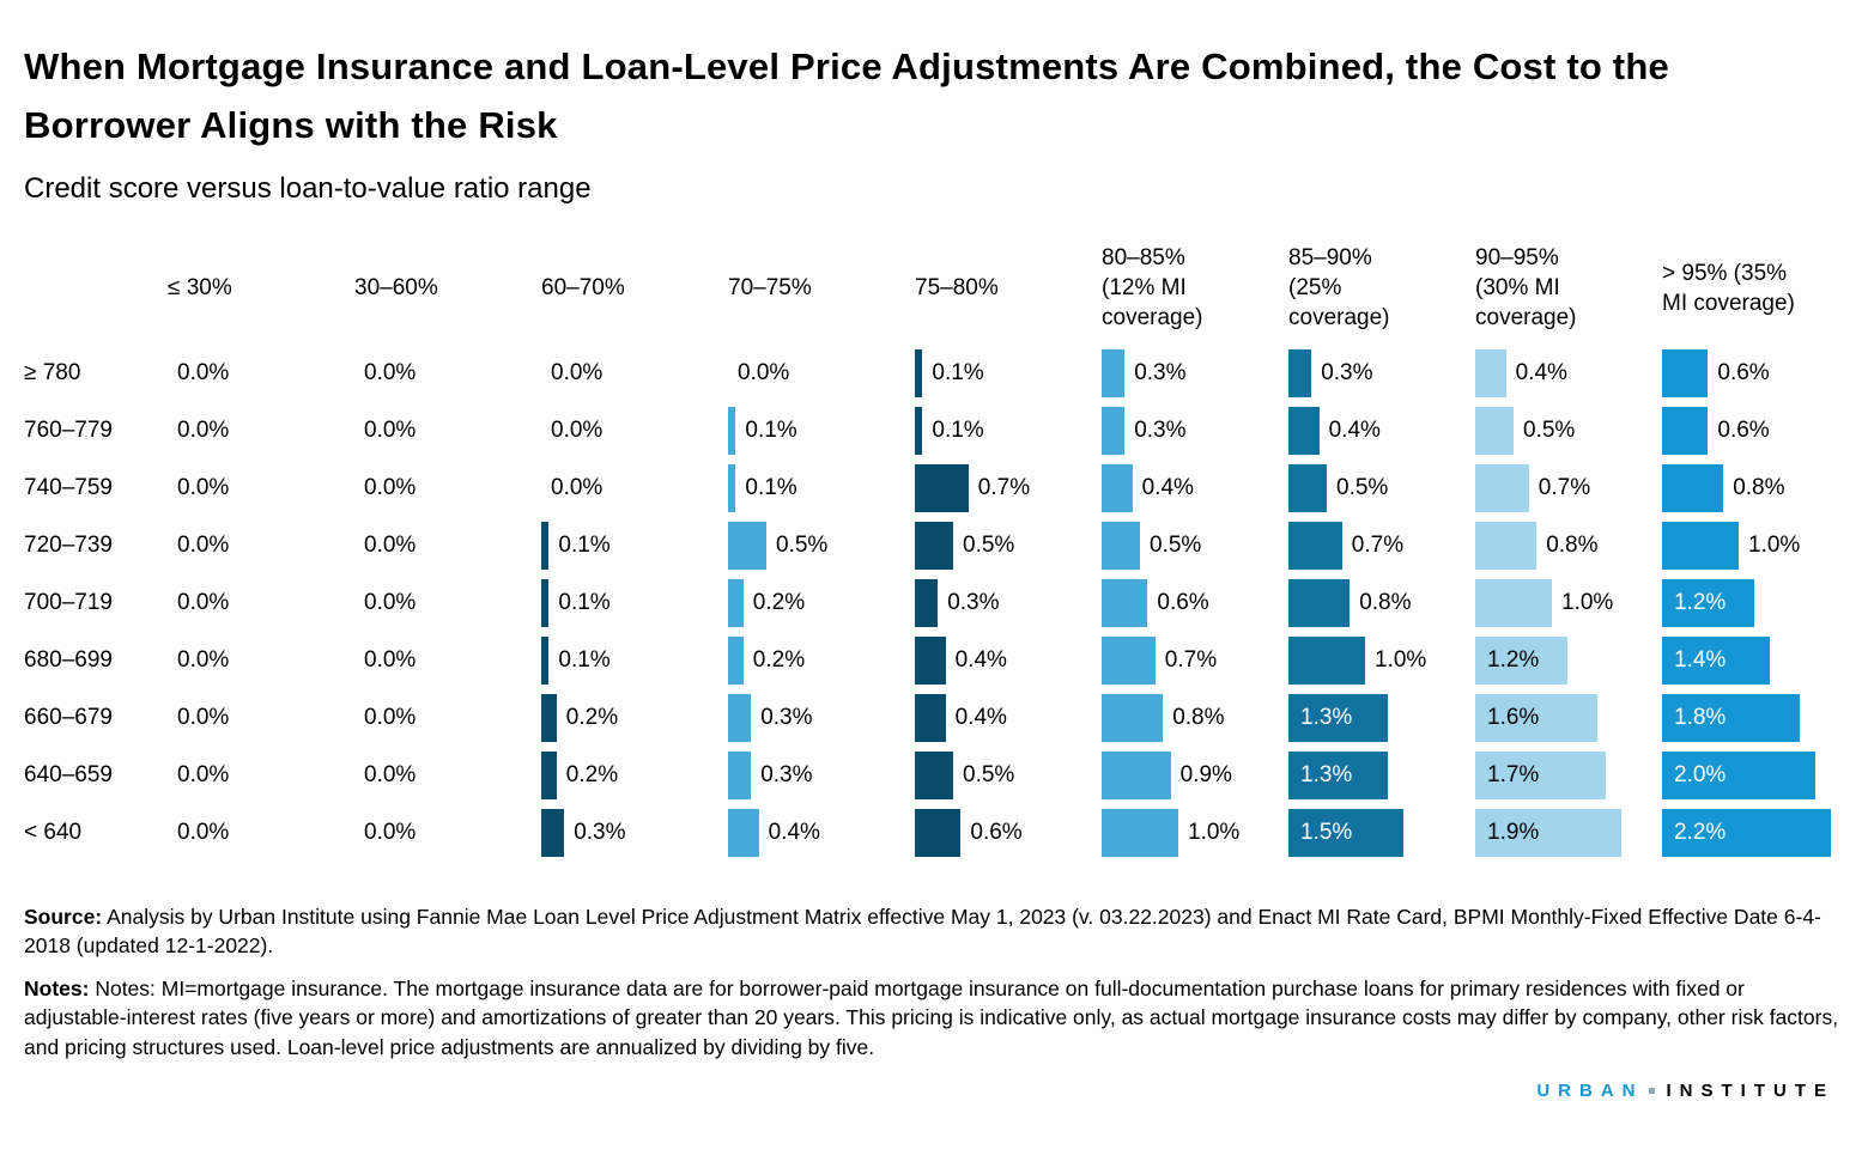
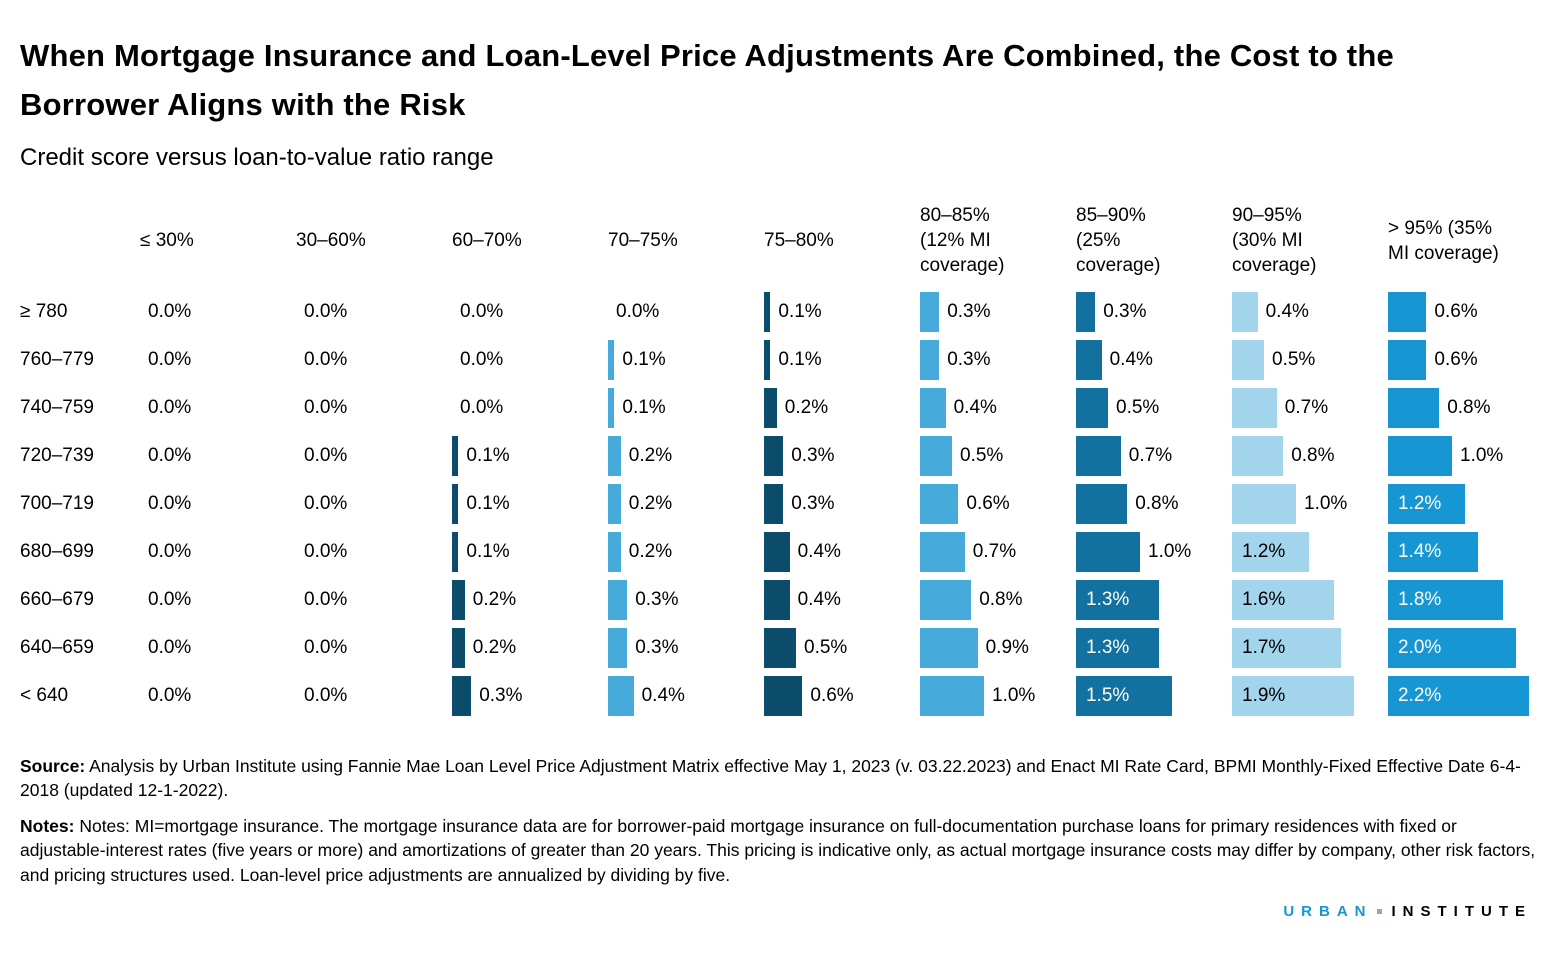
75–80%/740–759: 0.7% -> 0.2%
70–75%/720–739: 0.5% -> 0.2%
75–80%/720–739: 0.5% -> 0.3%
